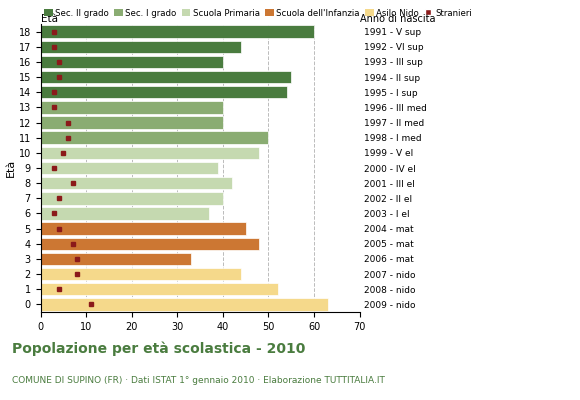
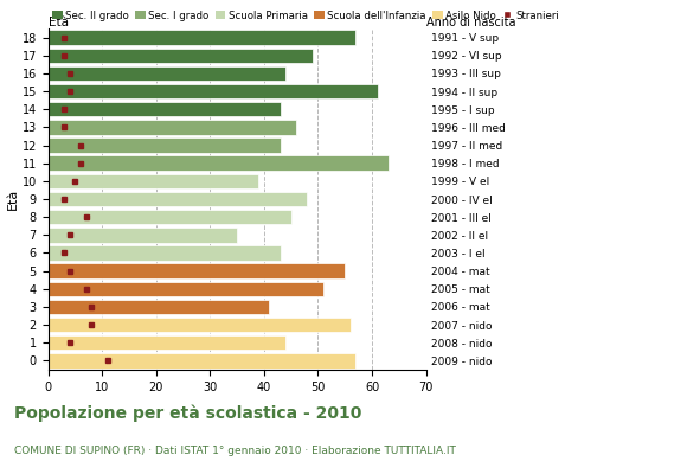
18: 60 -> 57
17: 44 -> 49
16: 40 -> 44
15: 55 -> 61
14: 54 -> 43
13: 40 -> 46
12: 40 -> 43
11: 50 -> 63
10: 48 -> 39
9: 39 -> 48
8: 42 -> 45
7: 40 -> 35
6: 37 -> 43
5: 45 -> 55
4: 48 -> 51
3: 33 -> 41
2: 44 -> 56
1: 52 -> 44
0: 63 -> 57
